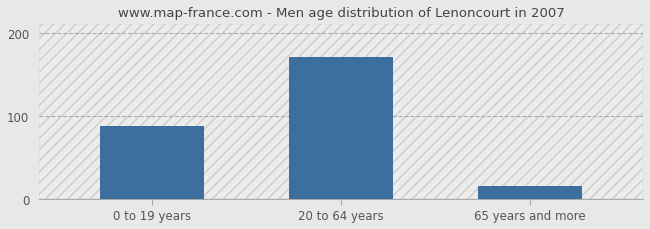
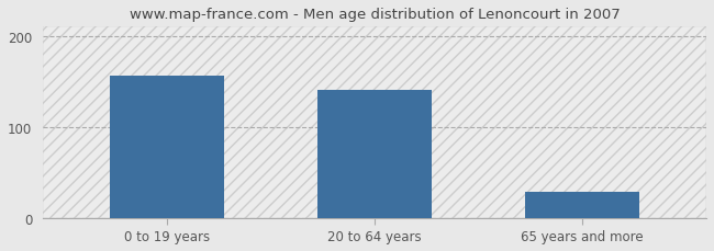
0 to 19 years: 88 -> 156
20 to 64 years: 170 -> 140
65 years and more: 15 -> 28
